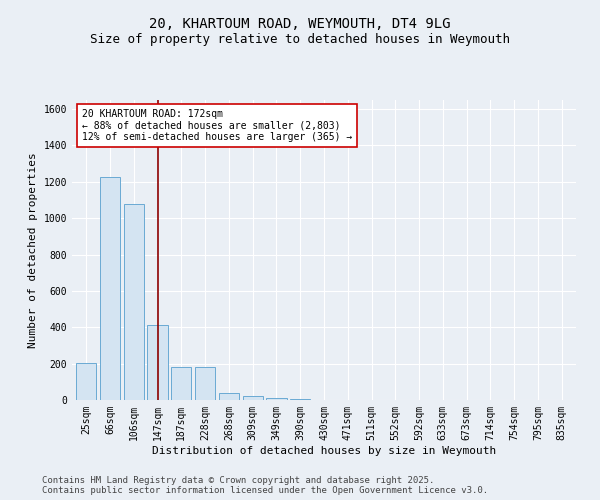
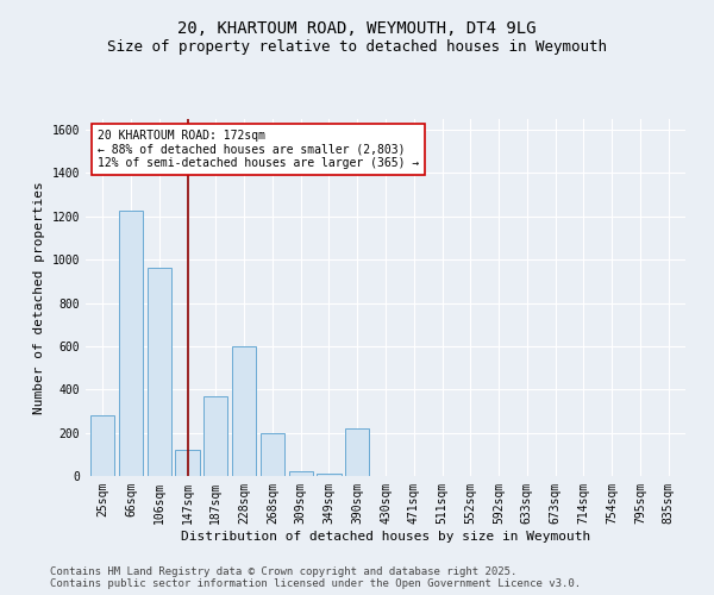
25sqm: 200 -> 280
106sqm: 1080 -> 960
147sqm: 420 -> 120
187sqm: 180 -> 370
228sqm: 180 -> 600
268sqm: 40 -> 200
390sqm: 10 -> 220
